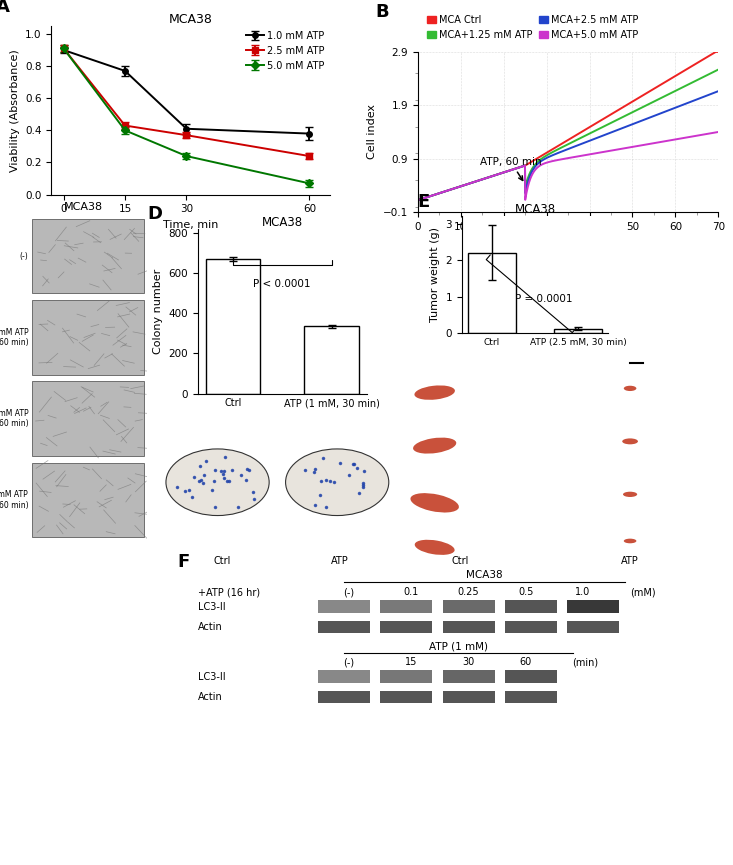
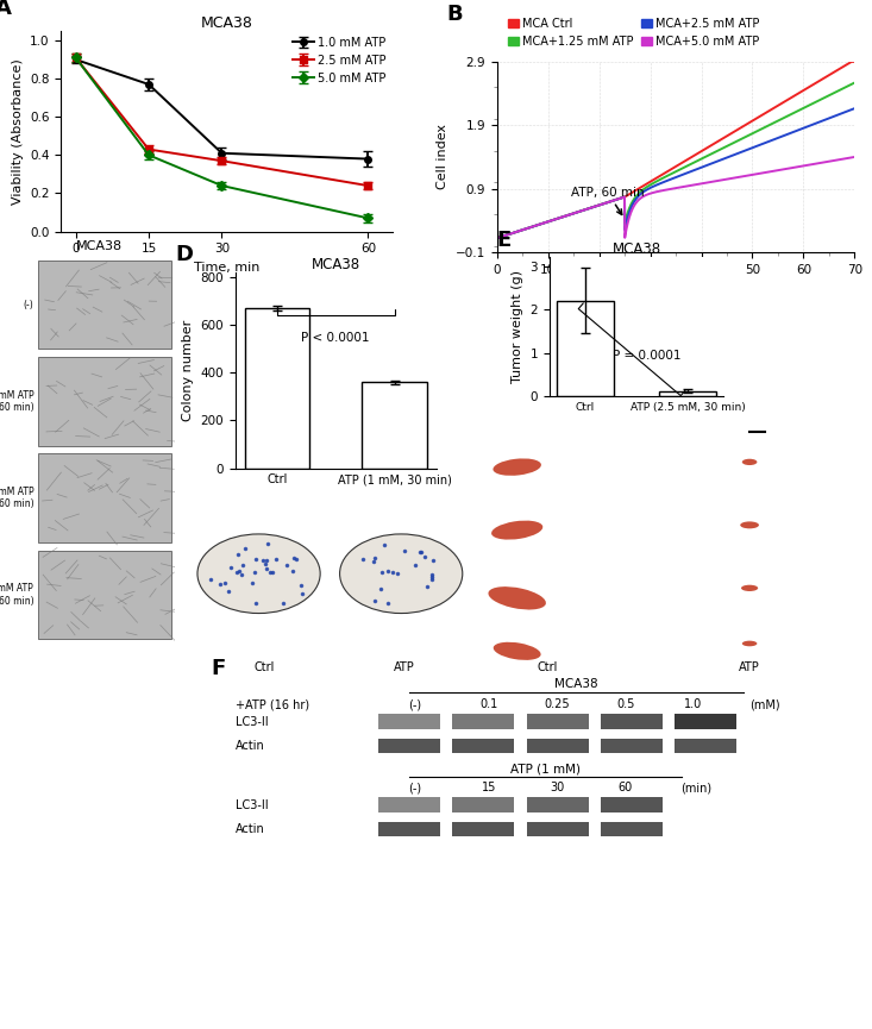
ATP (1 mM, 30 min): 335 -> 360
